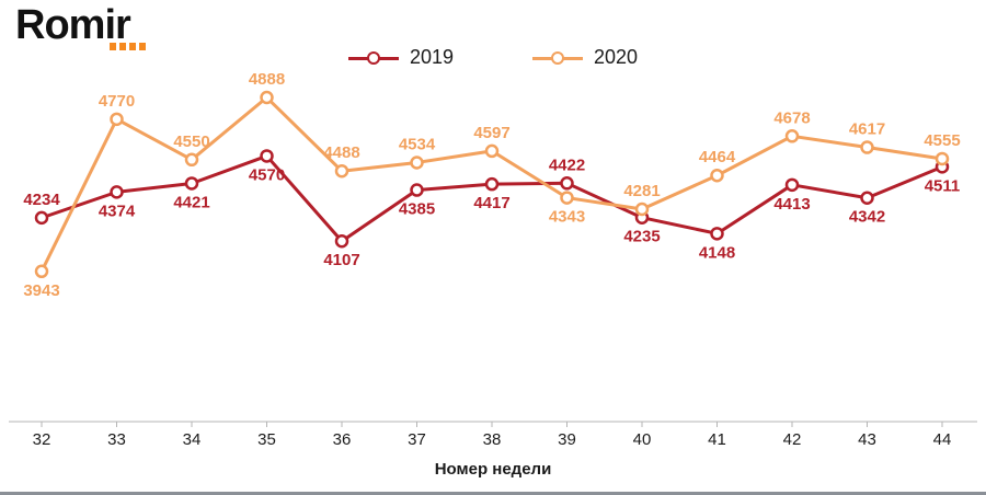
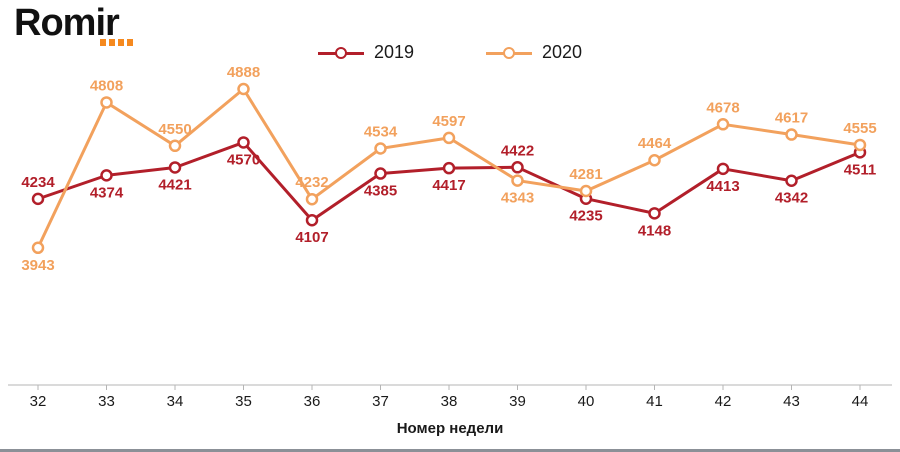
2020/33: 4770 -> 4808
2020/36: 4488 -> 4232
